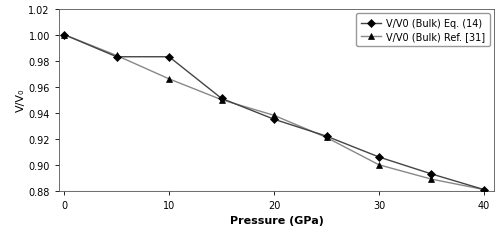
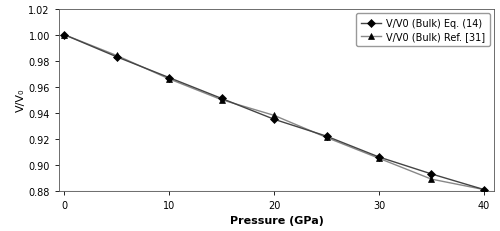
V/V0 (Bulk) Eq. (14)/10: 0.983 -> 0.967
V/V0 (Bulk) Ref. [31]/30: 0.900 -> 0.905
